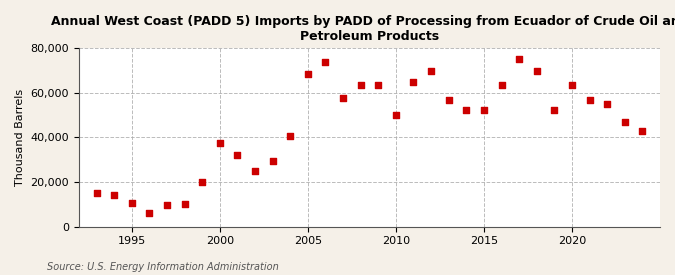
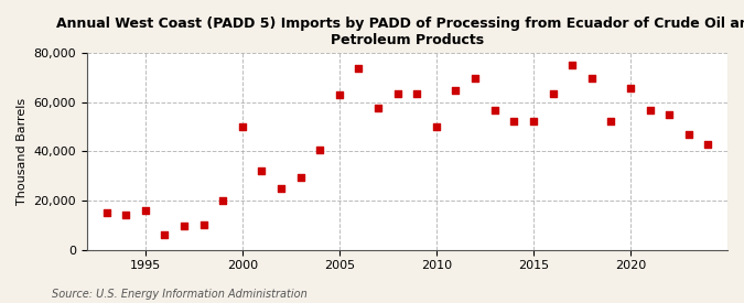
1995: 10,500 -> 16,000
2000: 37,500 -> 50,000
2005: 68,500 -> 63,000
2020: 63,500 -> 66,000
